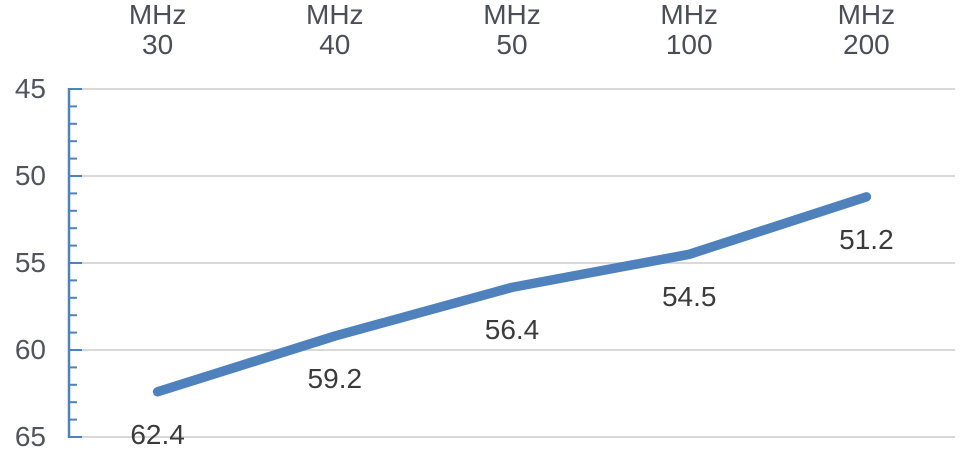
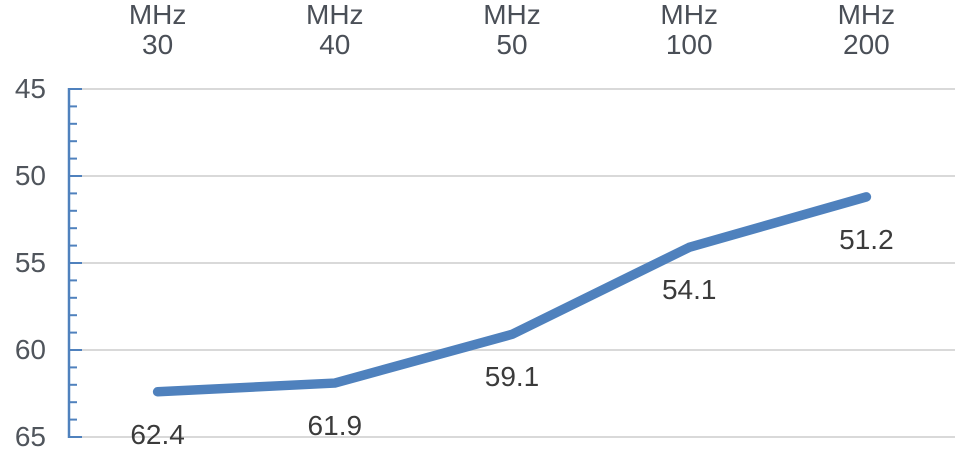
MHz 40: 59.2 -> 61.9
MHz 50: 56.4 -> 59.1
MHz 100: 54.5 -> 54.1
